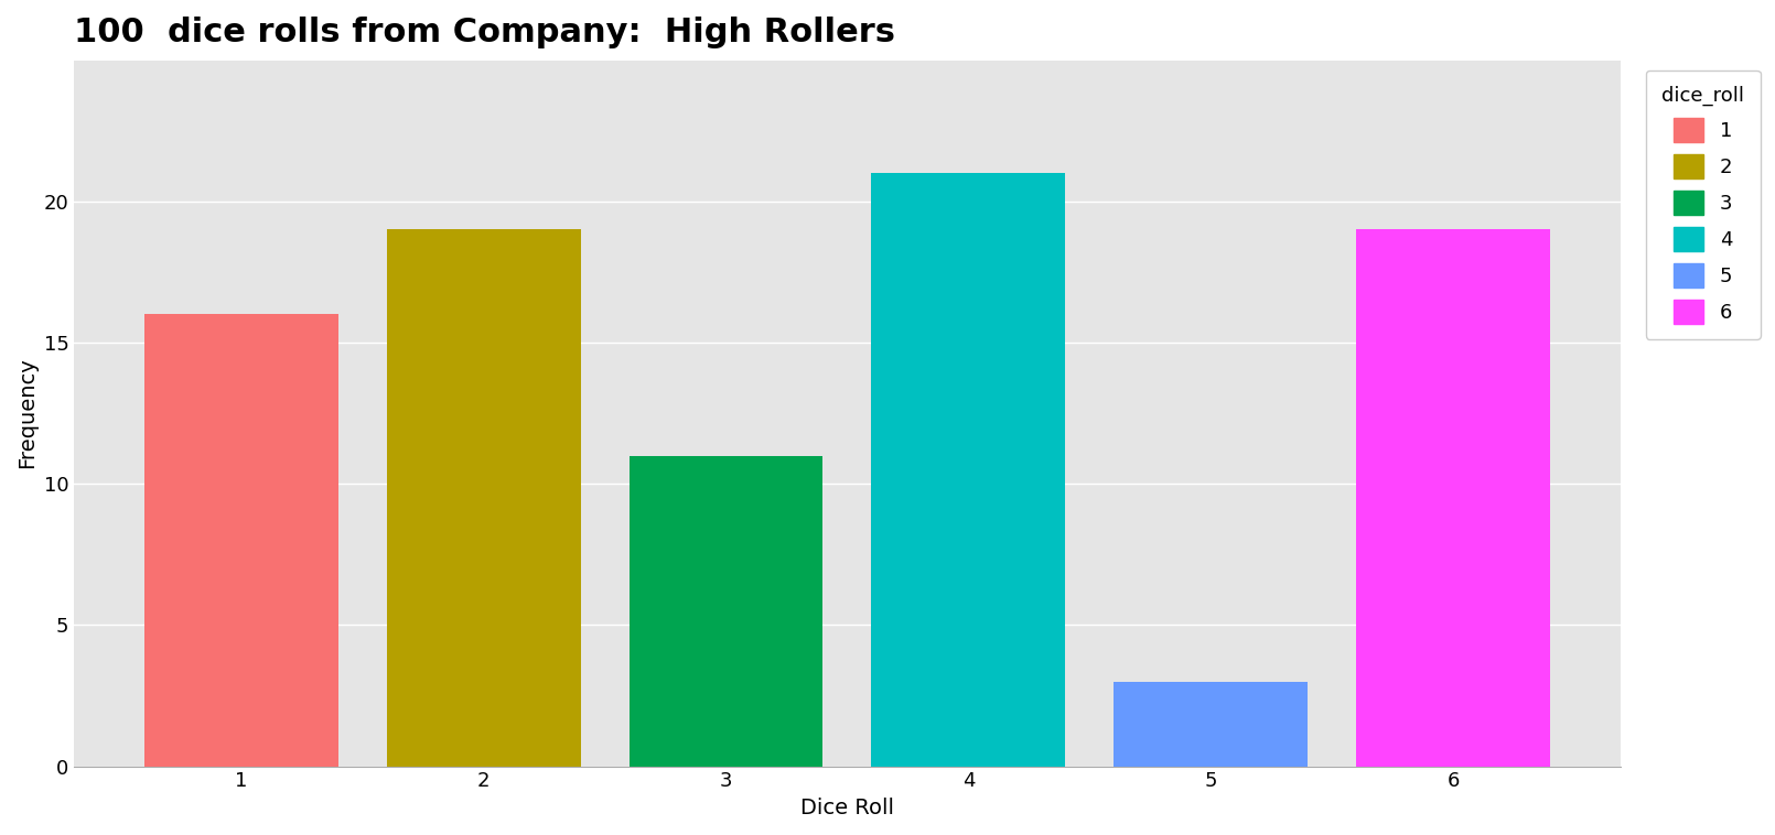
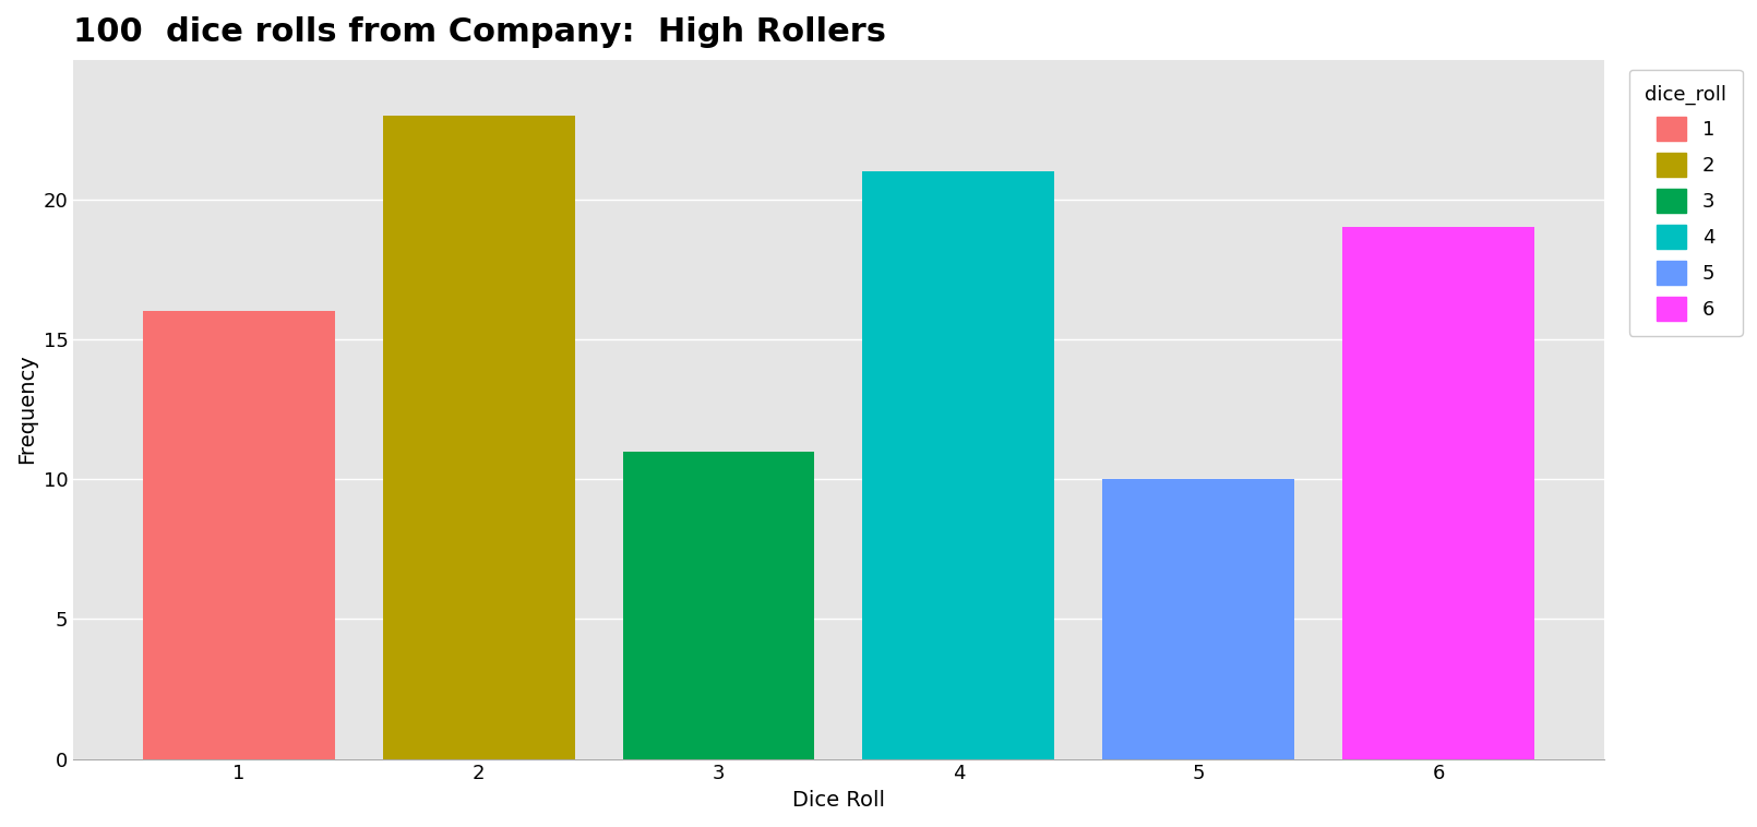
2: 19 -> 23
5: 3 -> 10
